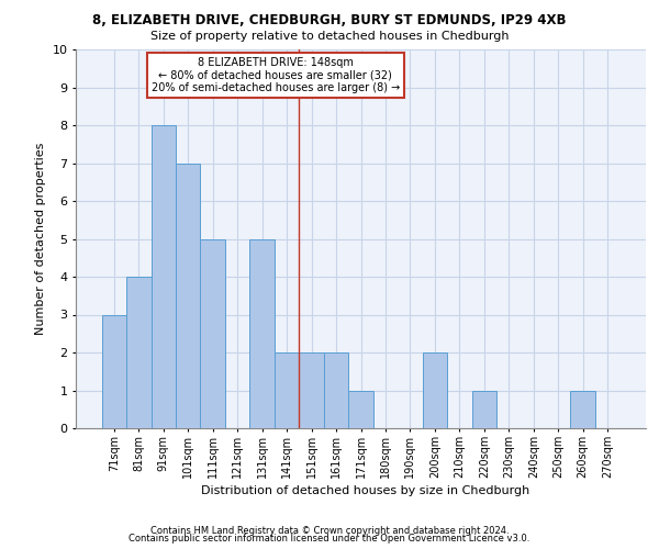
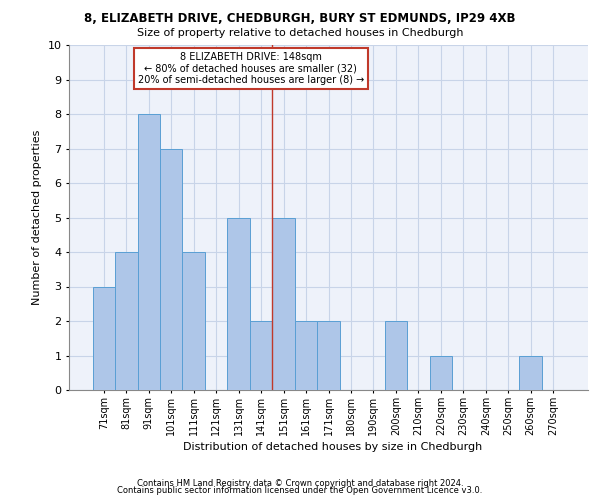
111sqm: 5 -> 4
151sqm: 2 -> 5
171sqm: 1 -> 2
